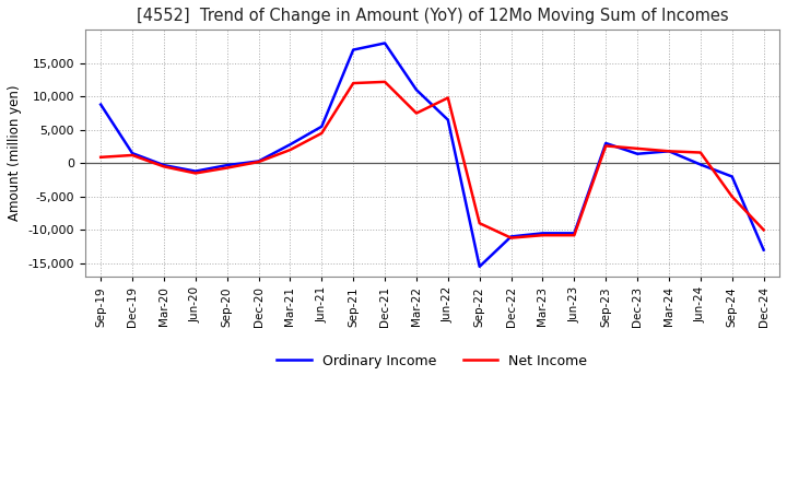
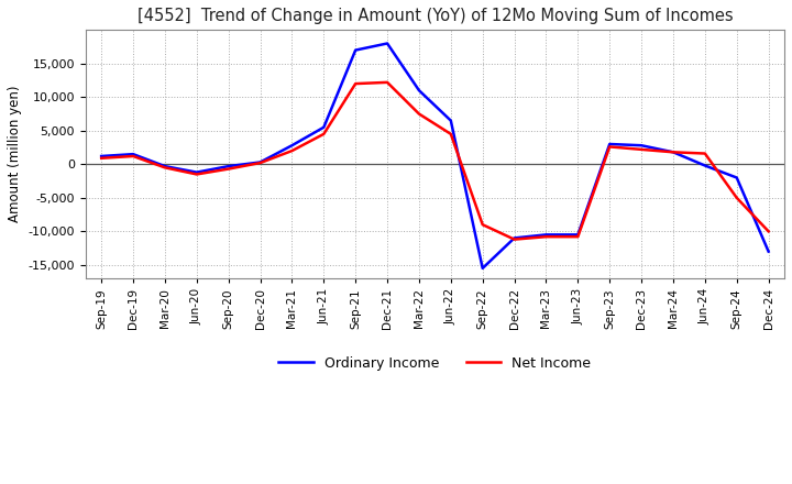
Ordinary Income/Sep-19: 8,800 -> 1,200
Net Income/Jun-22: 9,800 -> 4,500
Ordinary Income/Dec-23: 1,400 -> 2,800
